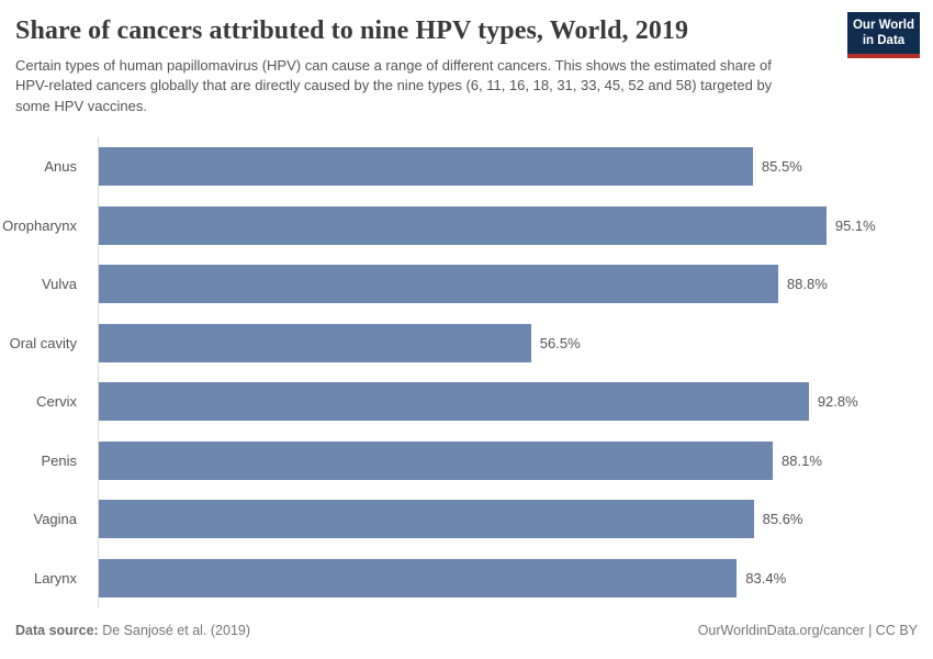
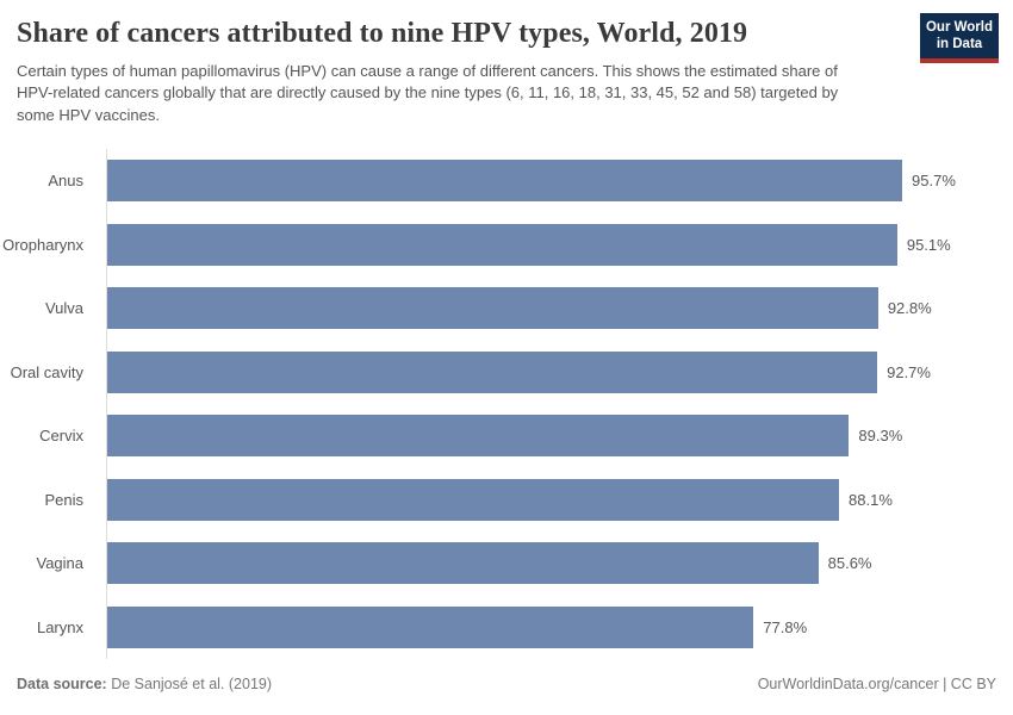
Anus: 85.5% -> 95.7%
Vulva: 88.8% -> 92.8%
Oral cavity: 56.5% -> 92.7%
Cervix: 92.8% -> 89.3%
Larynx: 83.4% -> 77.8%
